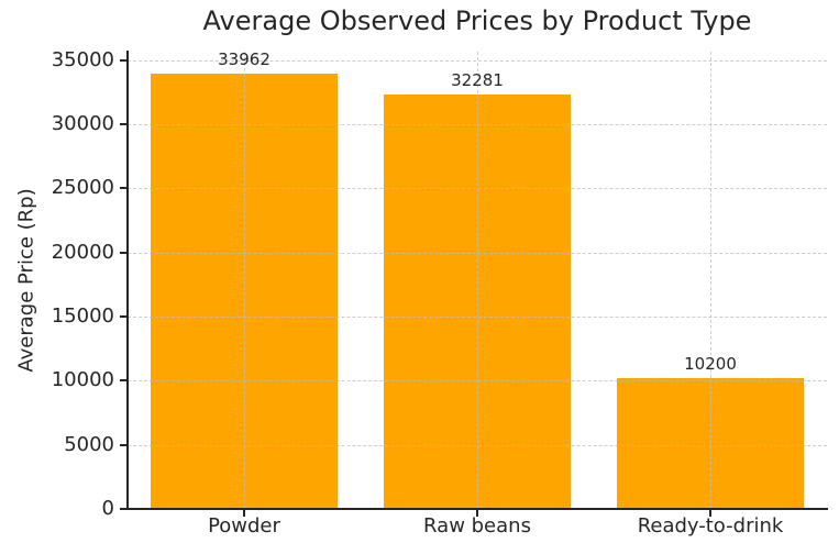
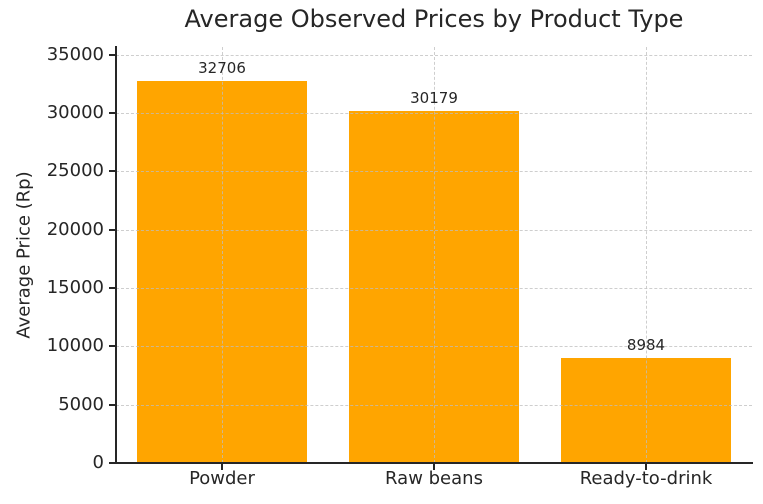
Powder: 33962 -> 32706
Raw beans: 32281 -> 30179
Ready-to-drink: 10200 -> 8984
